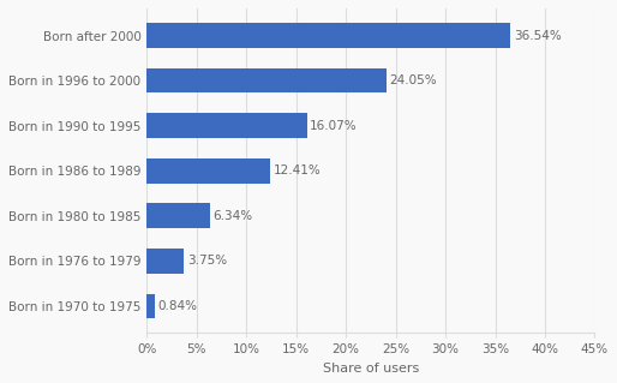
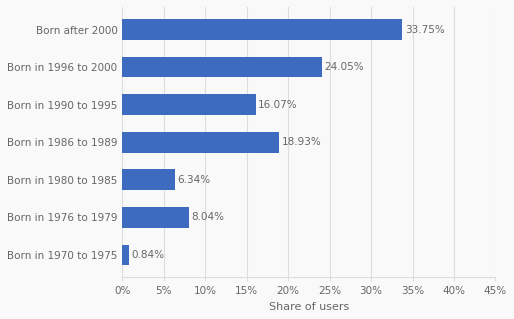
Born after 2000: 36.54% -> 33.75%
Born in 1986 to 1989: 12.41% -> 18.93%
Born in 1976 to 1979: 3.75% -> 8.04%
